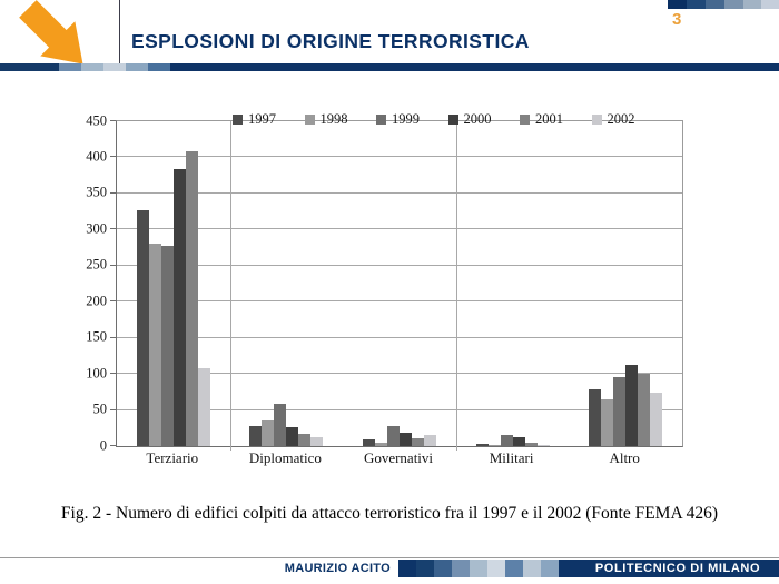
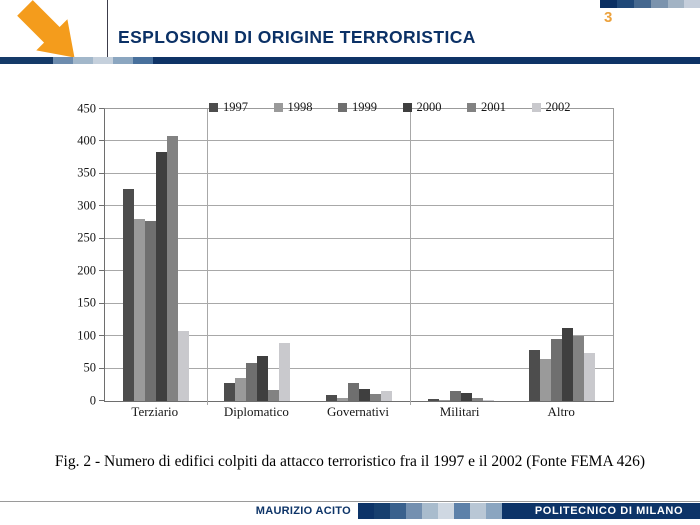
2000/Diplomatico: 30 -> 70
2002/Diplomatico: 10 -> 90
